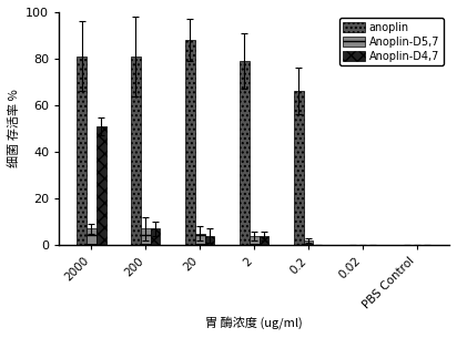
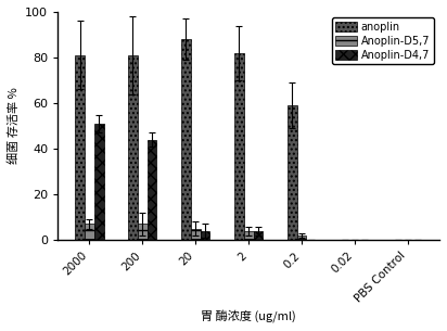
Anoplin-D4,7/200: 7 -> 44
anoplin/2: 79 -> 82
anoplin/0.2: 66 -> 59
